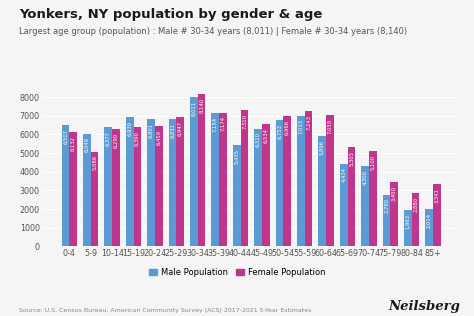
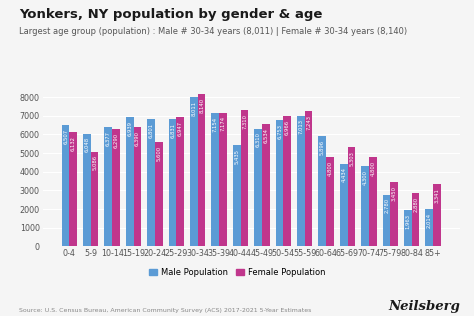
Female Population/20-24: 6500 -> 5600
Female Population/60-64: 7100 -> 4800
Female Population/70-74: 5100 -> 4800
